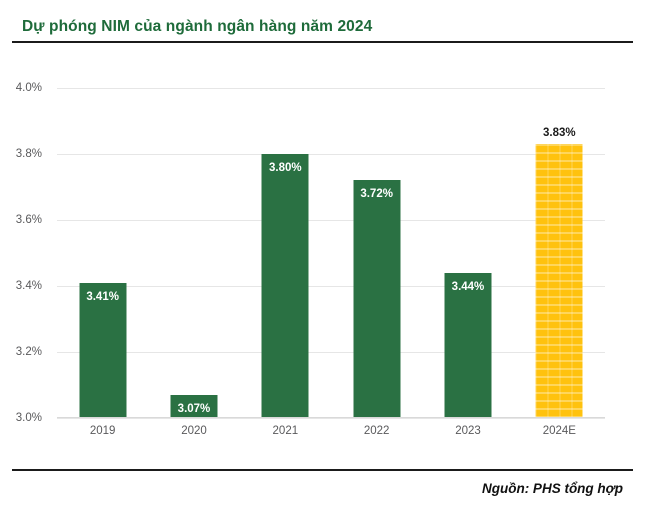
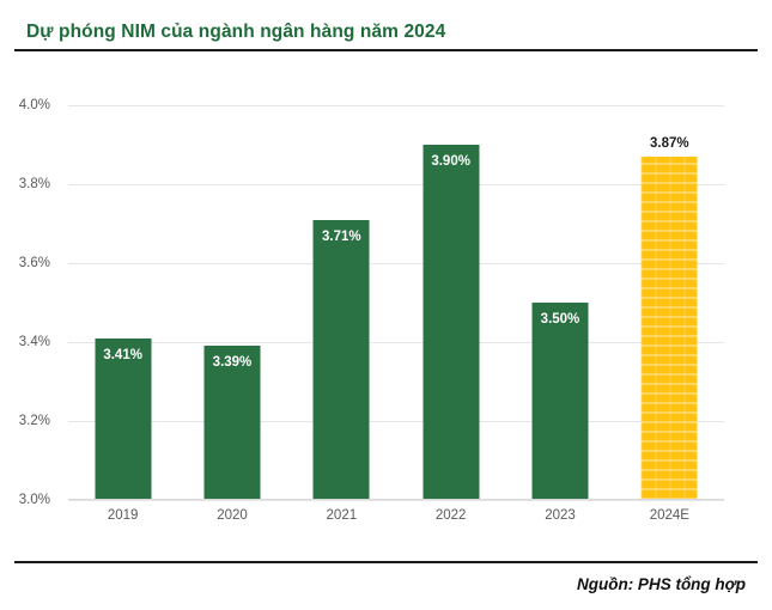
2020: 3.07% -> 3.39%
2021: 3.80% -> 3.71%
2022: 3.72% -> 3.90%
2023: 3.44% -> 3.50%
2024E: 3.83% -> 3.87%
